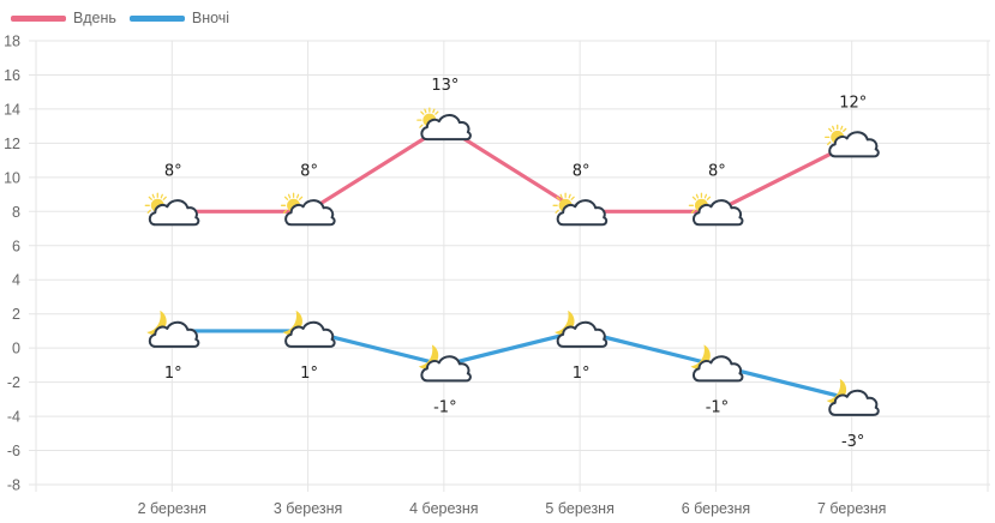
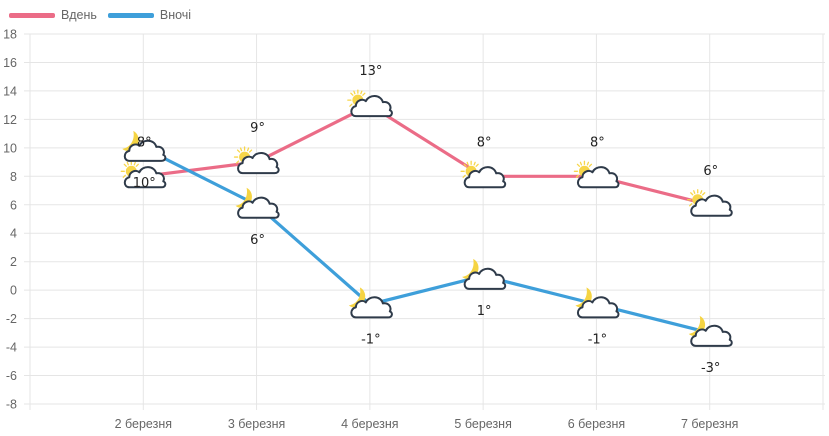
Вночі/2 березня: 1° -> 10°
Вдень/3 березня: 8° -> 9°
Вночі/3 березня: 1° -> 6°
Вдень/7 березня: 12° -> 6°
